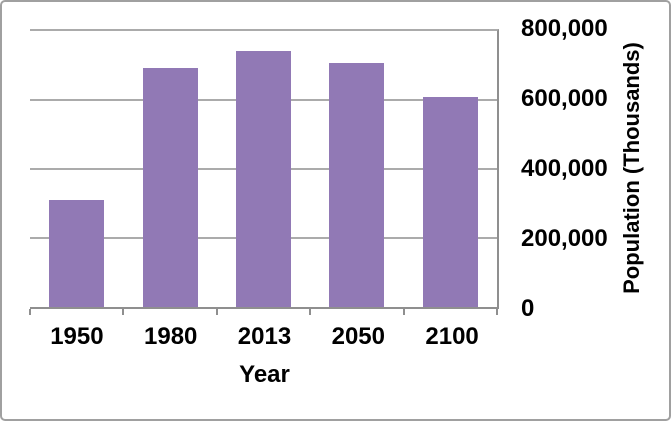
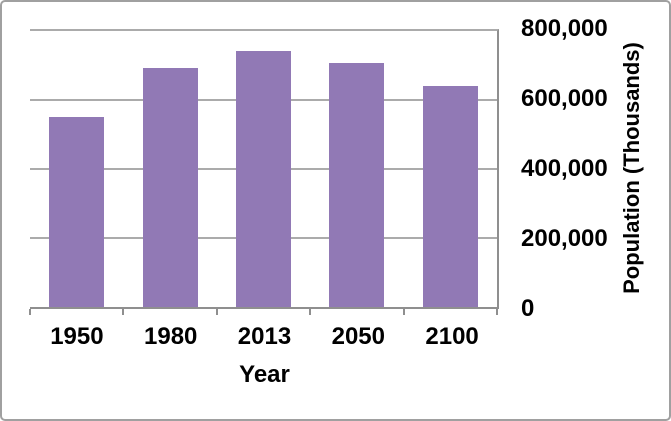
1950: 310000 -> 550000
2100: 610000 -> 640000
